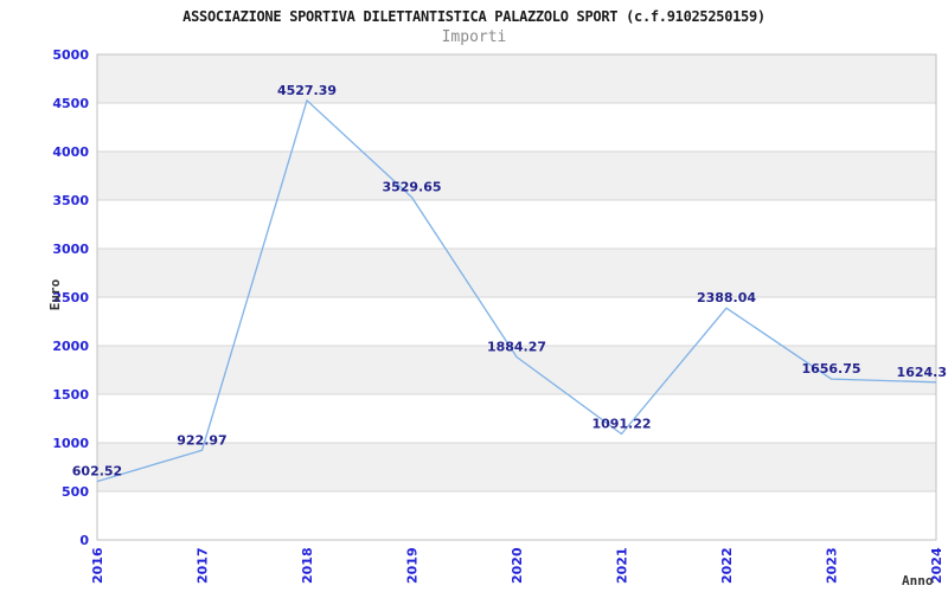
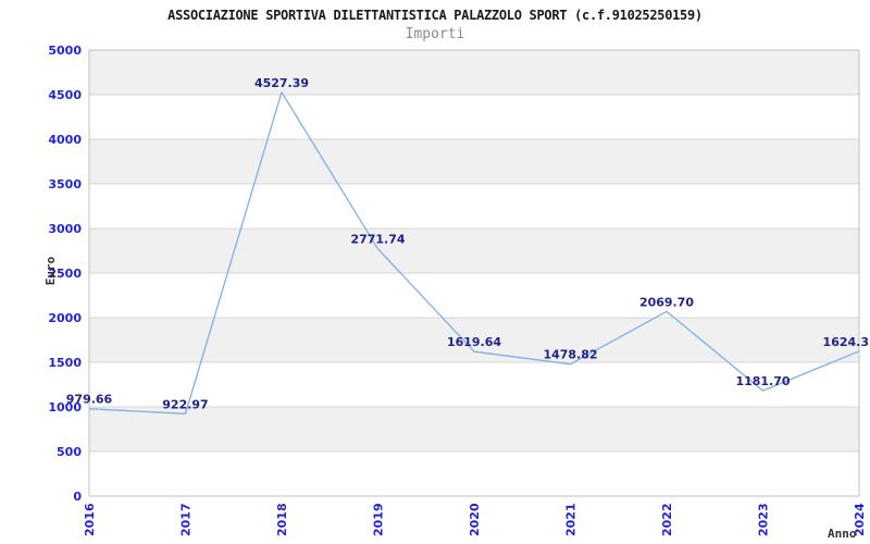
2016: 602.52 -> 979.66
2019: 3529.65 -> 2771.74
2020: 1884.27 -> 1619.64
2021: 1091.22 -> 1478.82
2022: 2388.04 -> 2069.70
2023: 1656.75 -> 1181.70
